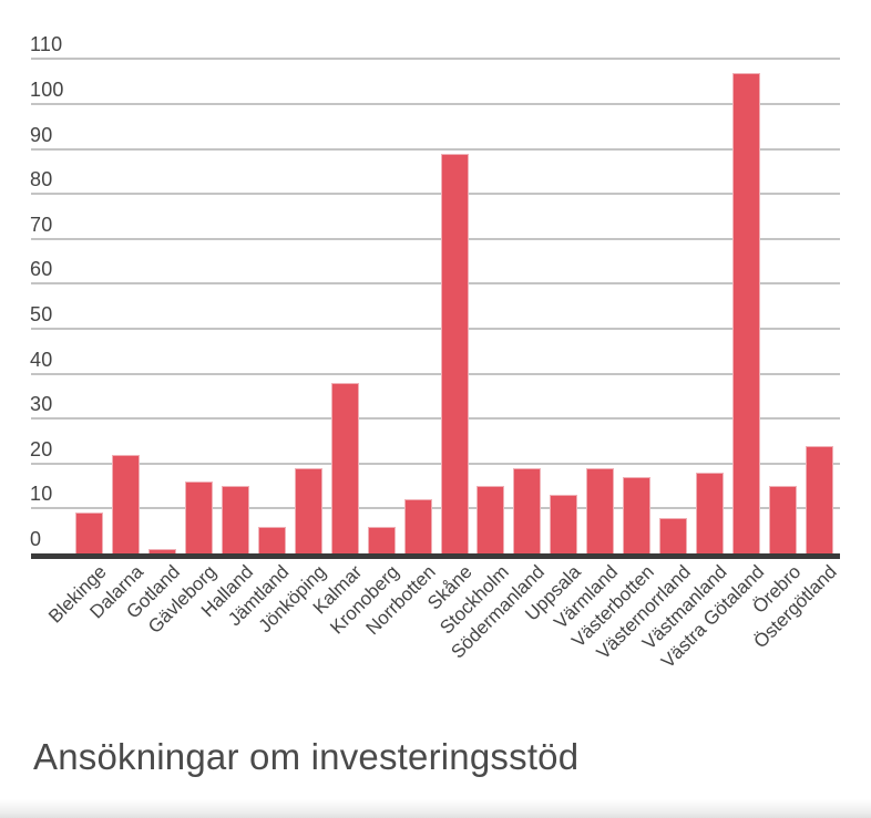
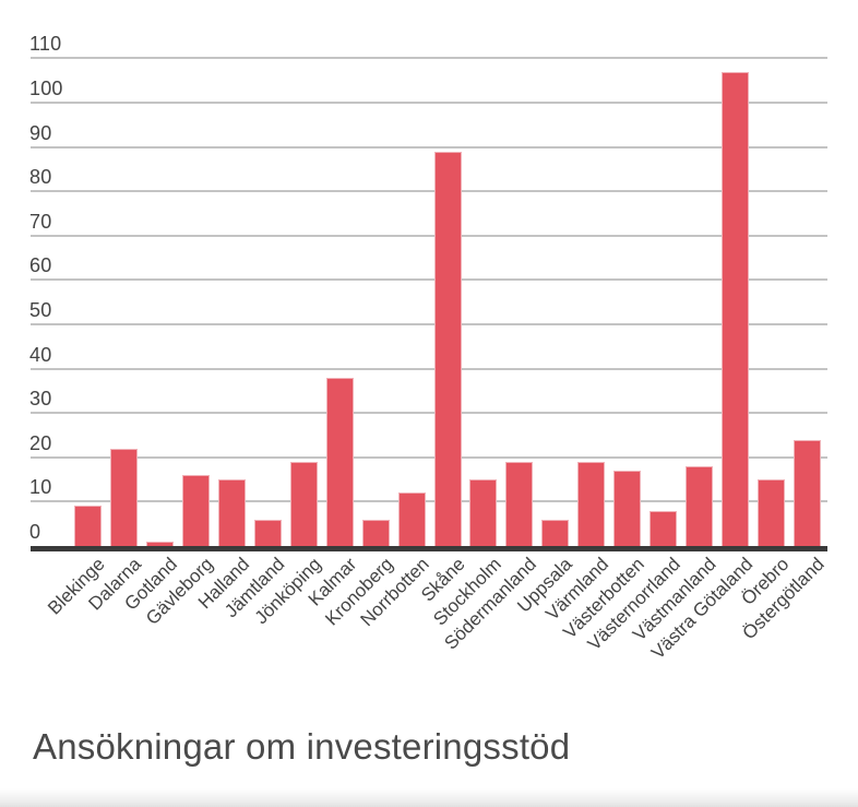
Uppsala: 13 -> 6
